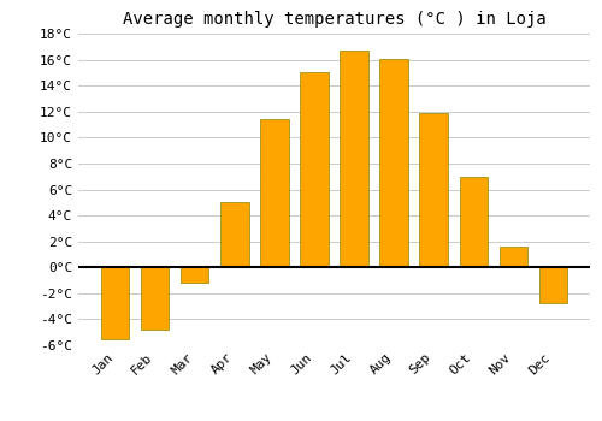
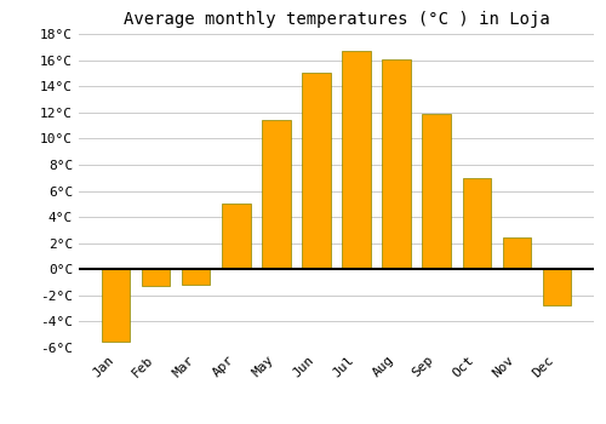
Feb: -4.8°C -> -1.3°C
Nov: 1.6°C -> 2.4°C
